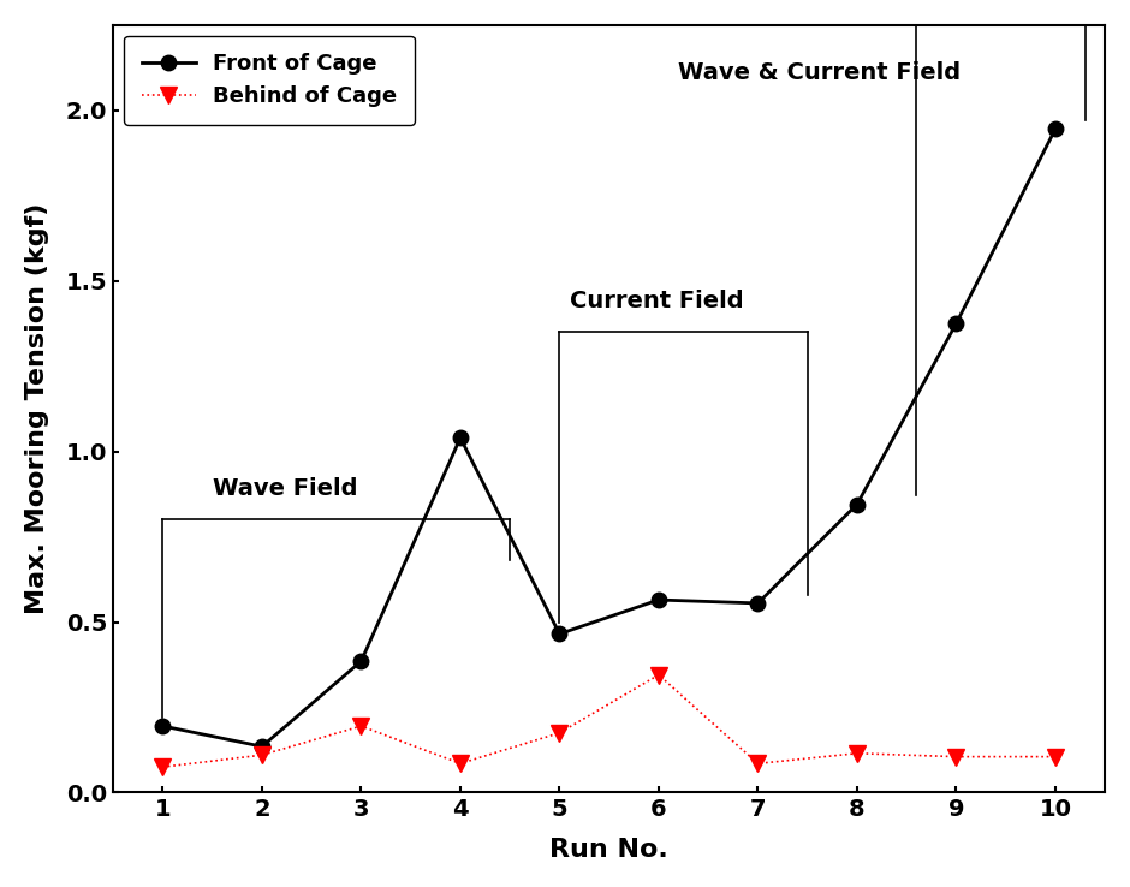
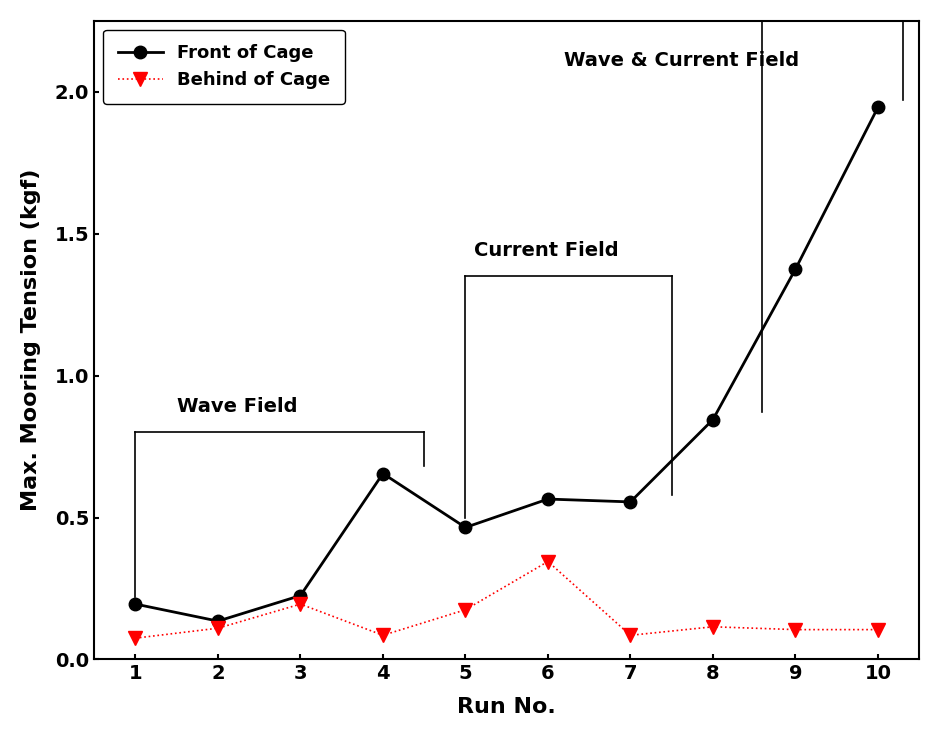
Front of Cage/3: 0.385 -> 0.225
Front of Cage/4: 1.040 -> 0.655
